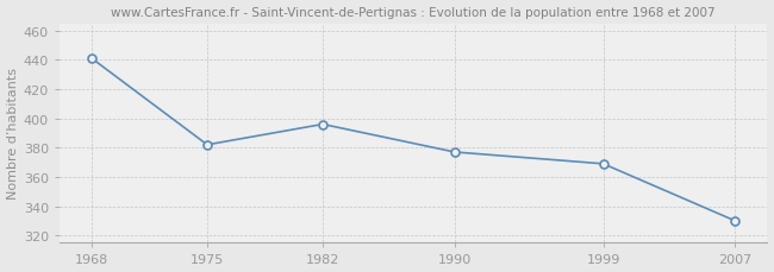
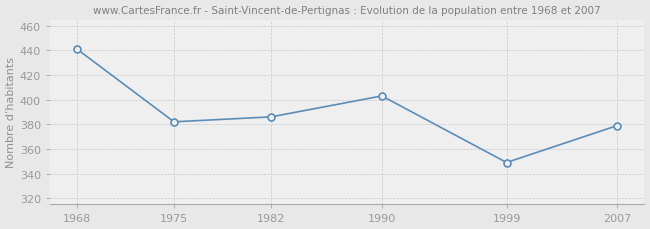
1982: 396 -> 386
1990: 377 -> 403
1999: 369 -> 349
2007: 330 -> 379
